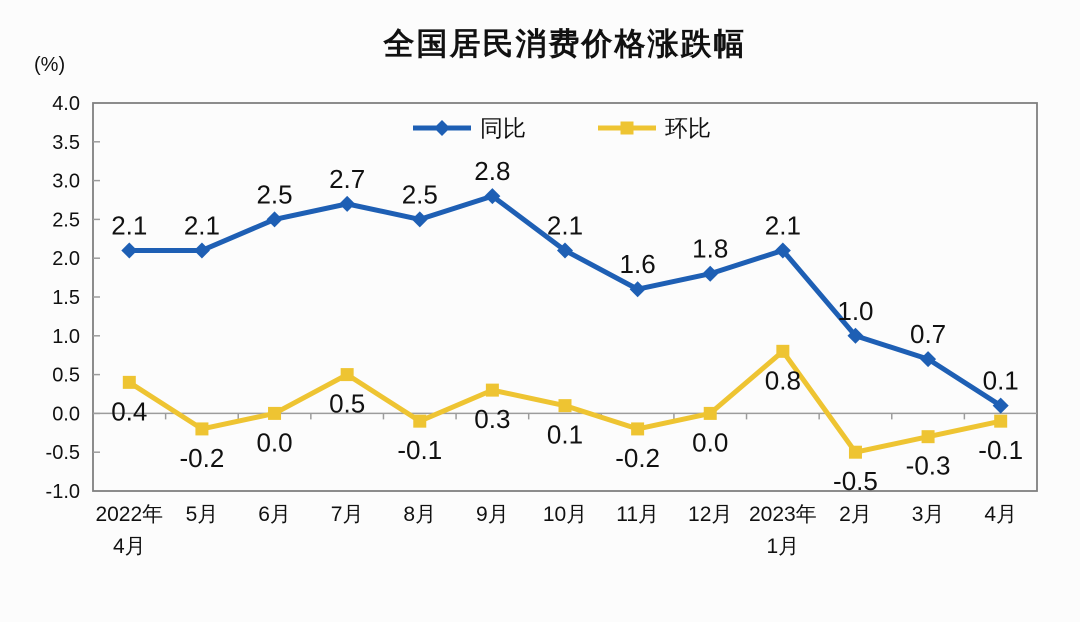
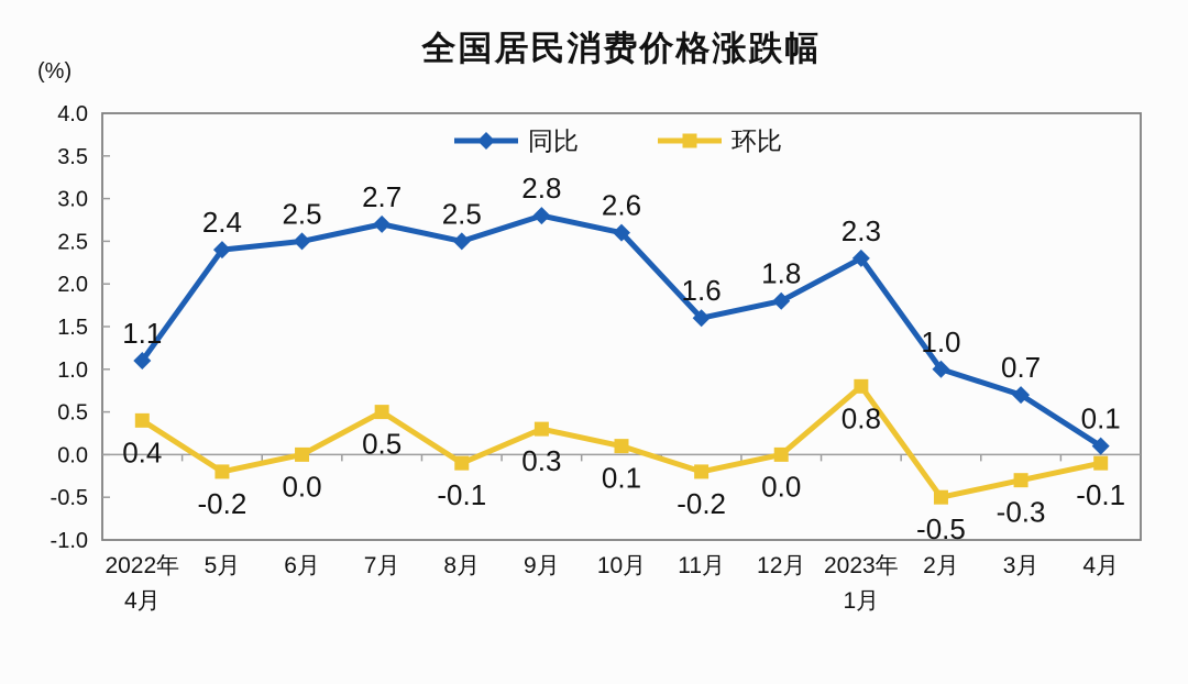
同比/2022年 4月: 2.1 -> 1.1
同比/5月: 2.1 -> 2.4
同比/10月: 2.1 -> 2.6
同比/2023年 1月: 2.1 -> 2.3
